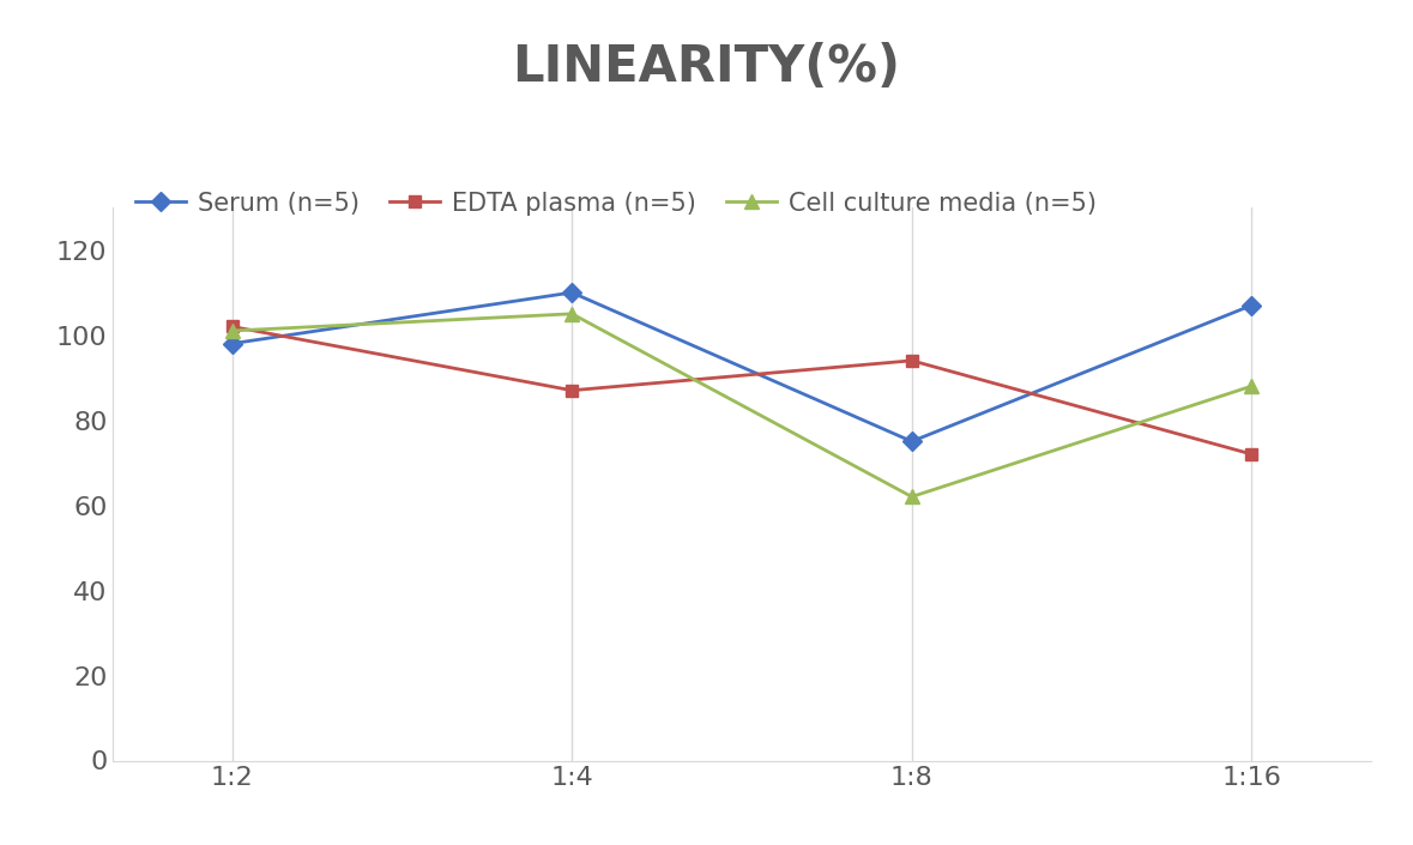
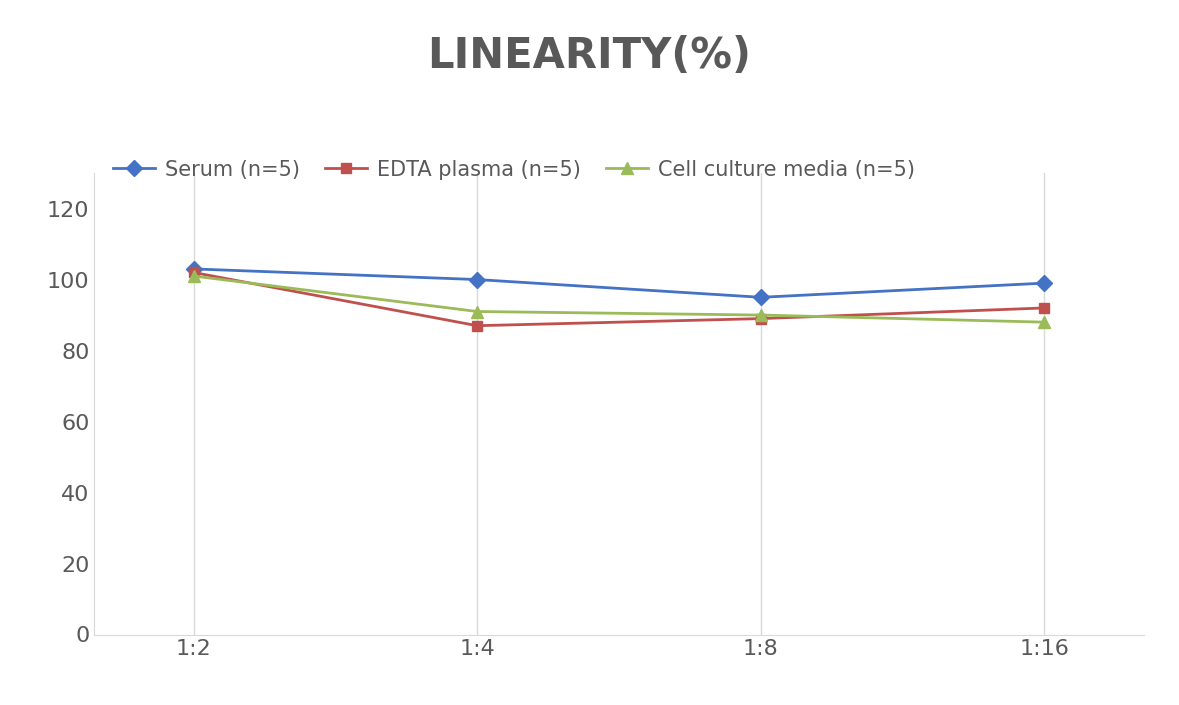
Serum (n=5)/1:2: 98 -> 103
Serum (n=5)/1:4: 110 -> 100
Cell culture media (n=5)/1:4: 105 -> 91
Serum (n=5)/1:8: 75 -> 95
EDTA plasma (n=5)/1:8: 94 -> 89
Cell culture media (n=5)/1:8: 62 -> 90
Serum (n=5)/1:16: 107 -> 99
EDTA plasma (n=5)/1:16: 72 -> 92
